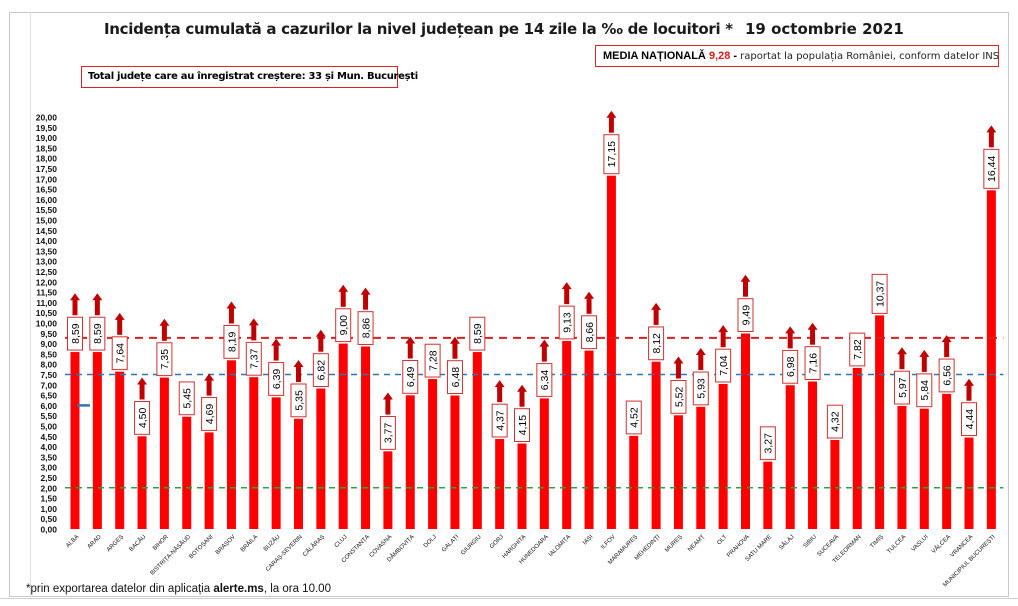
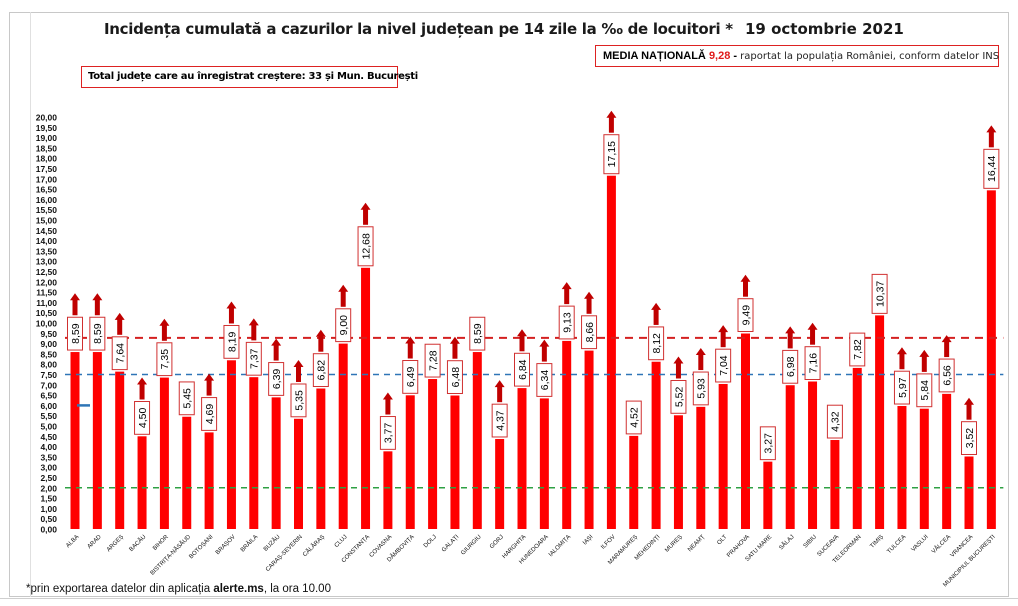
CONSTANȚA: 8,86 -> 12,68
HARGHITA: 4,15 -> 6,84
VRANCEA: 4,44 -> 3,52
